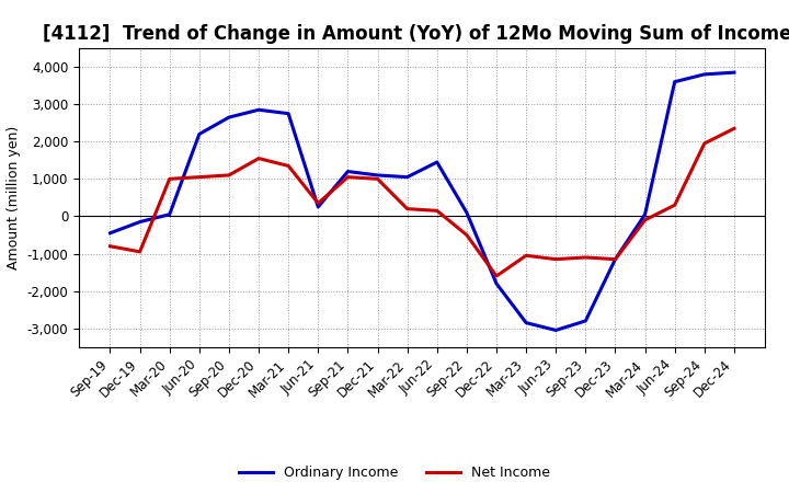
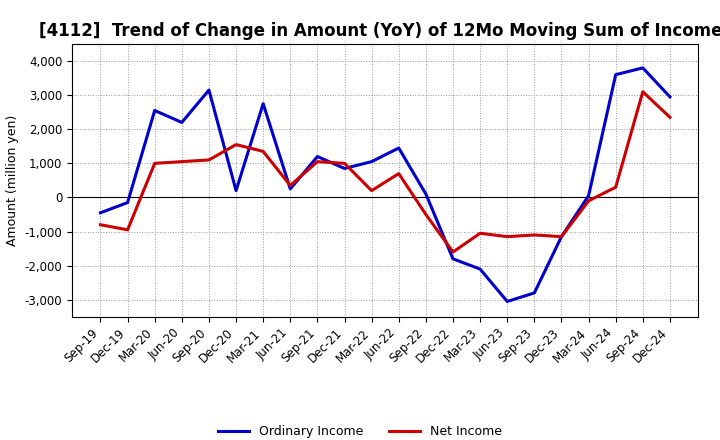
Ordinary Income/Mar-20: 50 -> 2,550
Ordinary Income/Sep-20: 2,650 -> 3,150
Ordinary Income/Dec-20: 2,850 -> 200
Ordinary Income/Dec-21: 1,100 -> 850
Net Income/Jun-22: 150 -> 700
Ordinary Income/Mar-23: -2,850 -> -2,100
Net Income/Sep-24: 1,950 -> 3,100
Ordinary Income/Dec-24: 3,850 -> 2,950
